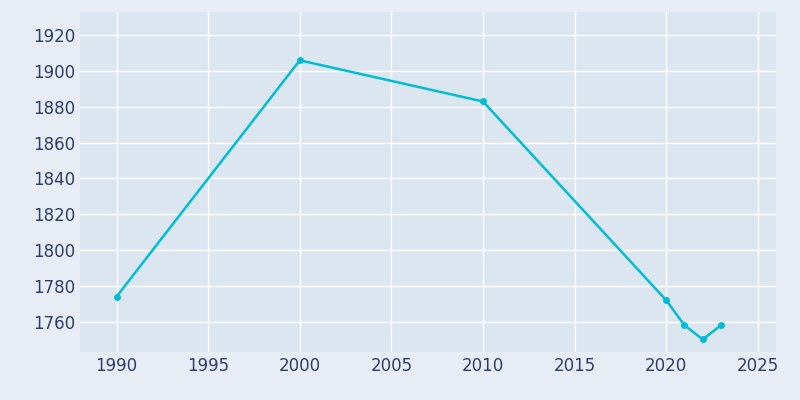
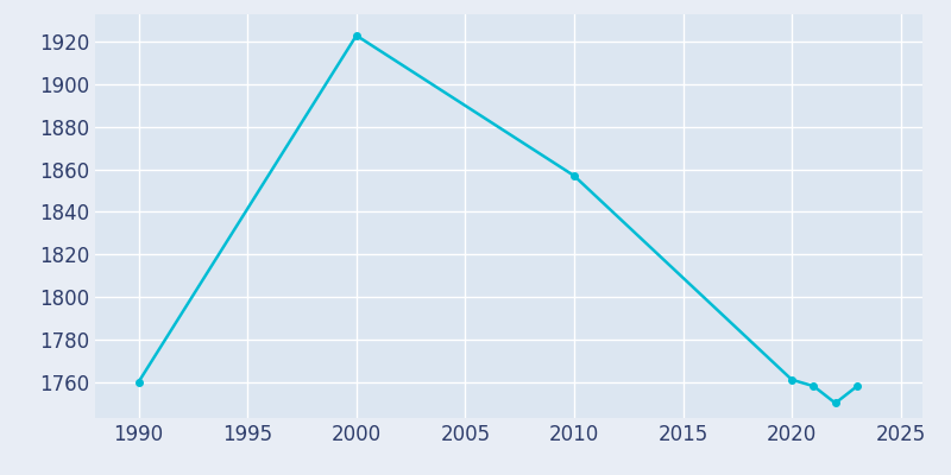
1990: 1774 -> 1760
2000: 1906 -> 1923
2010: 1883 -> 1857
2020: 1772 -> 1761
